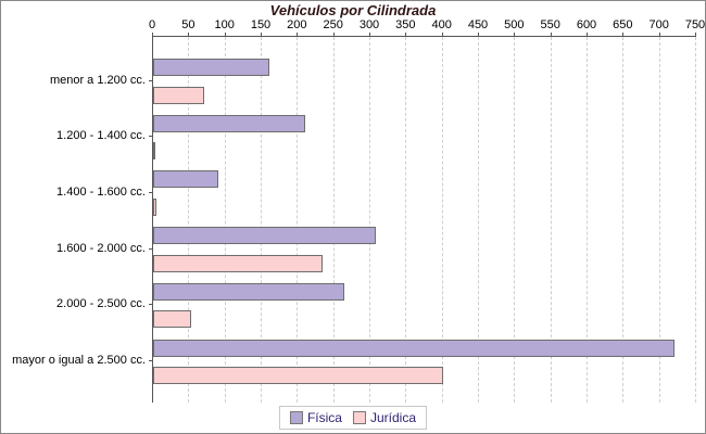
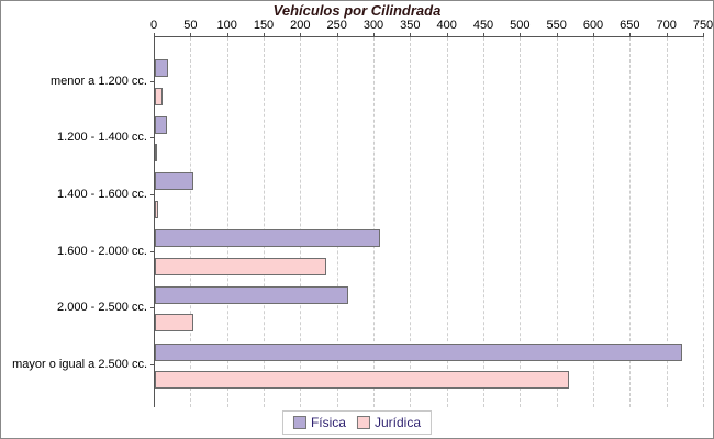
Física/menor a 1.200 cc.: 160 -> 20
Jurídica/menor a 1.200 cc.: 70 -> 10
Física/1.200 - 1.400 cc.: 210 -> 20
Física/1.400 - 1.600 cc.: 90 -> 50
Jurídica/mayor o igual a 2.500 cc.: 400 -> 560
